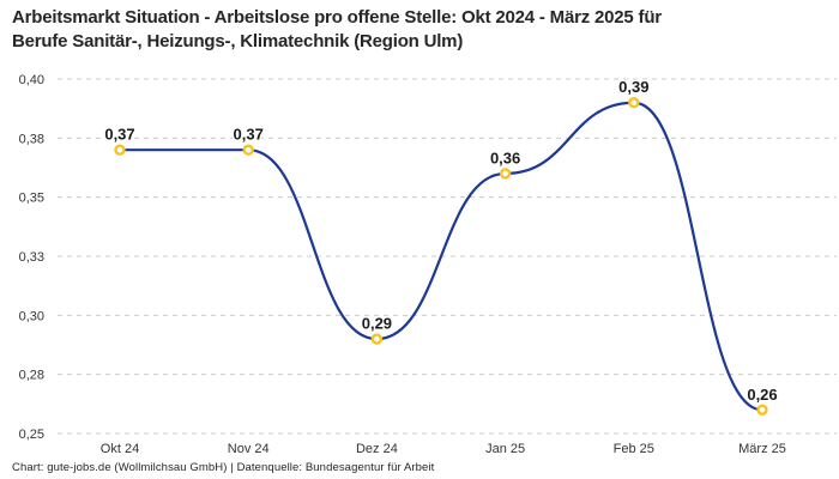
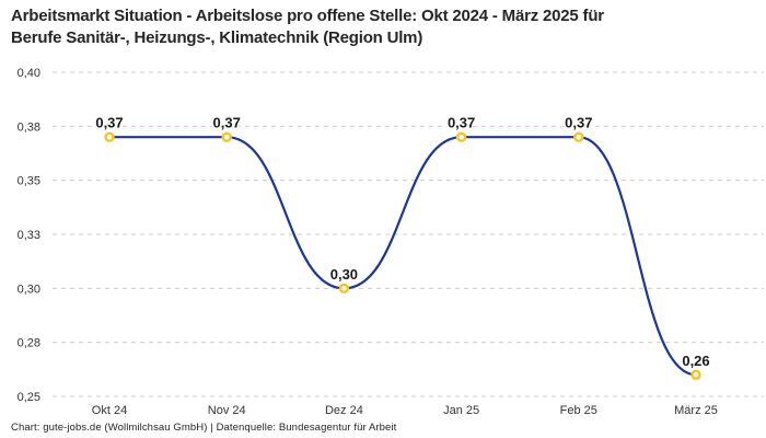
Dez 24: 0,29 -> 0,30
Jan 25: 0,36 -> 0,37
Feb 25: 0,39 -> 0,37
